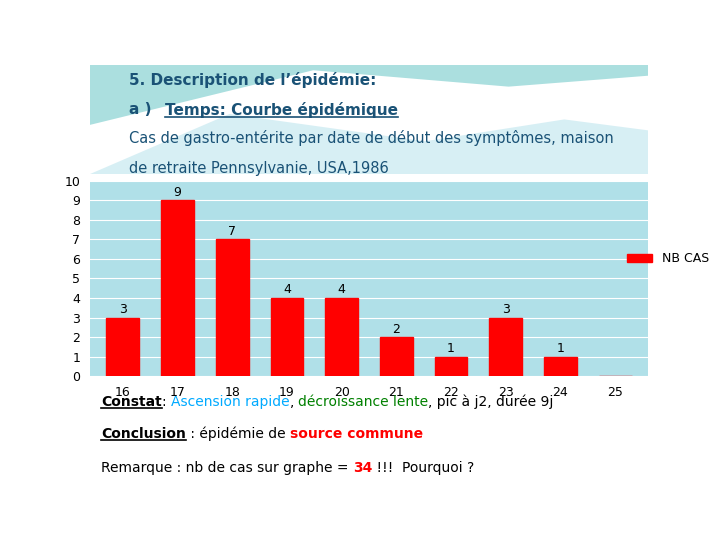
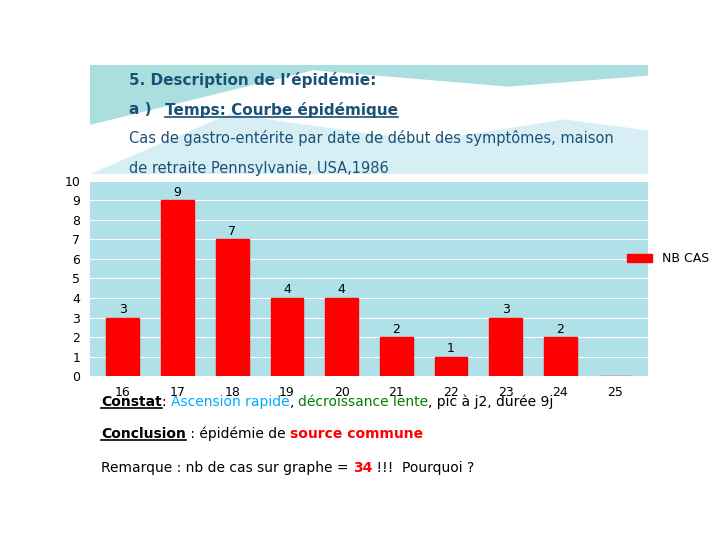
24: 1 -> 2
